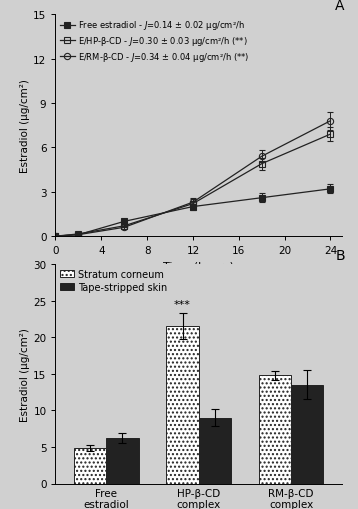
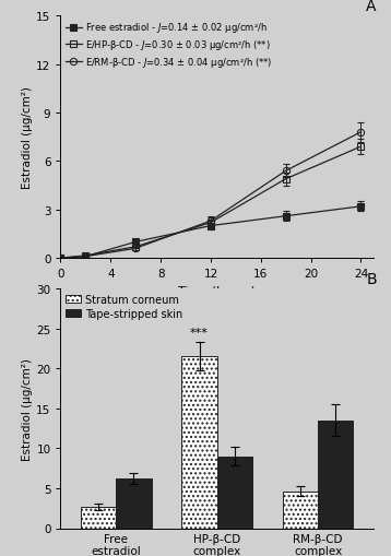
Stratum corneum/Free estradiol: 4.8 -> 2.7
Stratum corneum/RM-β-CD complex: 14.8 -> 4.6
